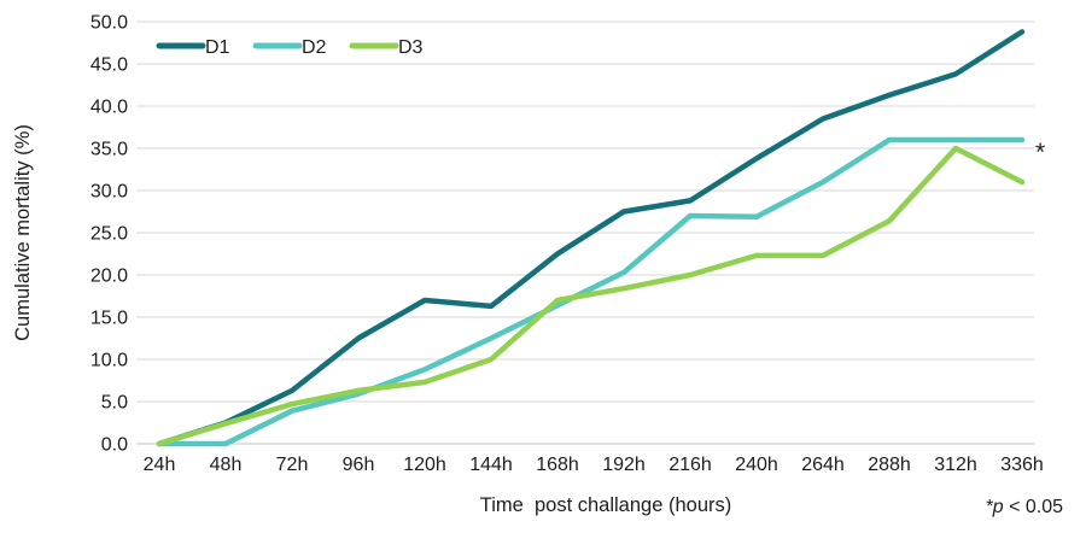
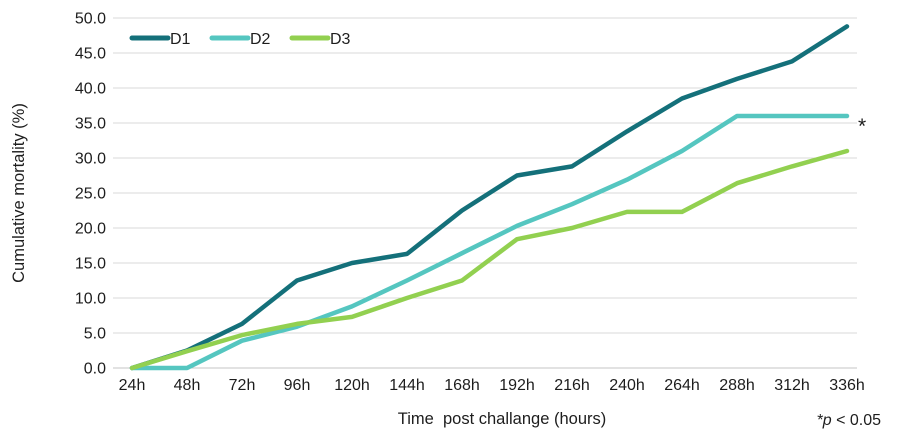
D1/120h: 17 -> 15
D3/168h: 17 -> 12
D2/216h: 27 -> 23
D3/312h: 35 -> 29
